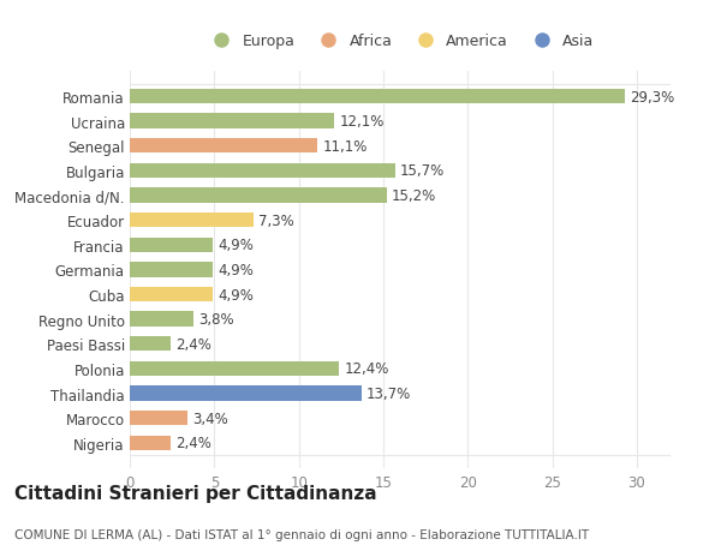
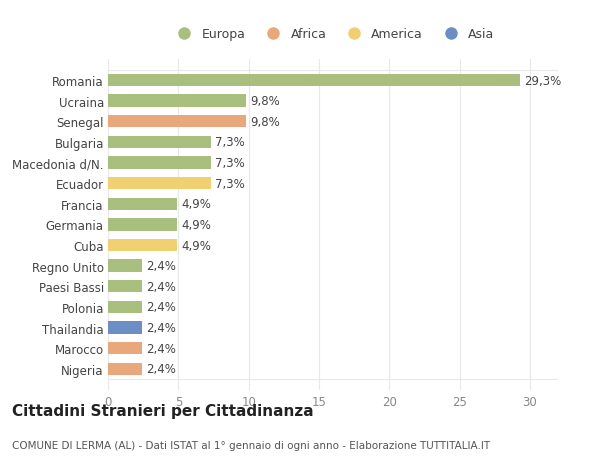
Ucraina: 12,1% -> 9,8%
Senegal: 11,1% -> 9,8%
Bulgaria: 15,7% -> 7,3%
Macedonia d/N.: 15,2% -> 7,3%
Regno Unito: 3,8% -> 2,4%
Polonia: 12,4% -> 2,4%
Thailandia: 13,7% -> 2,4%
Marocco: 3,4% -> 2,4%
